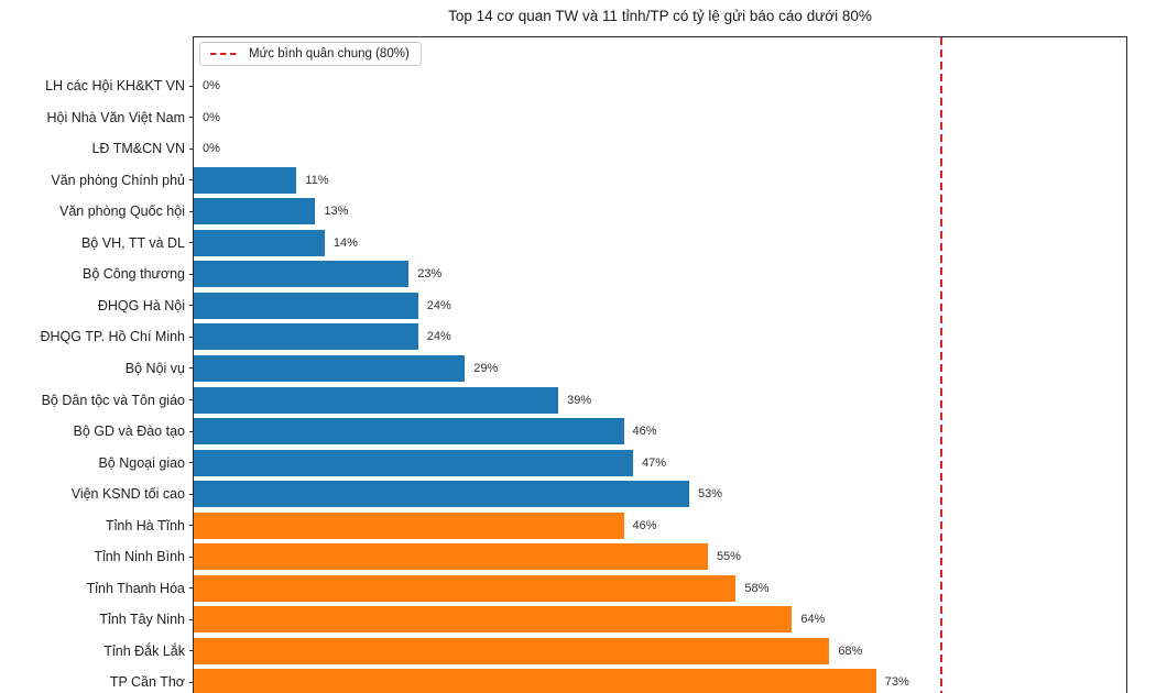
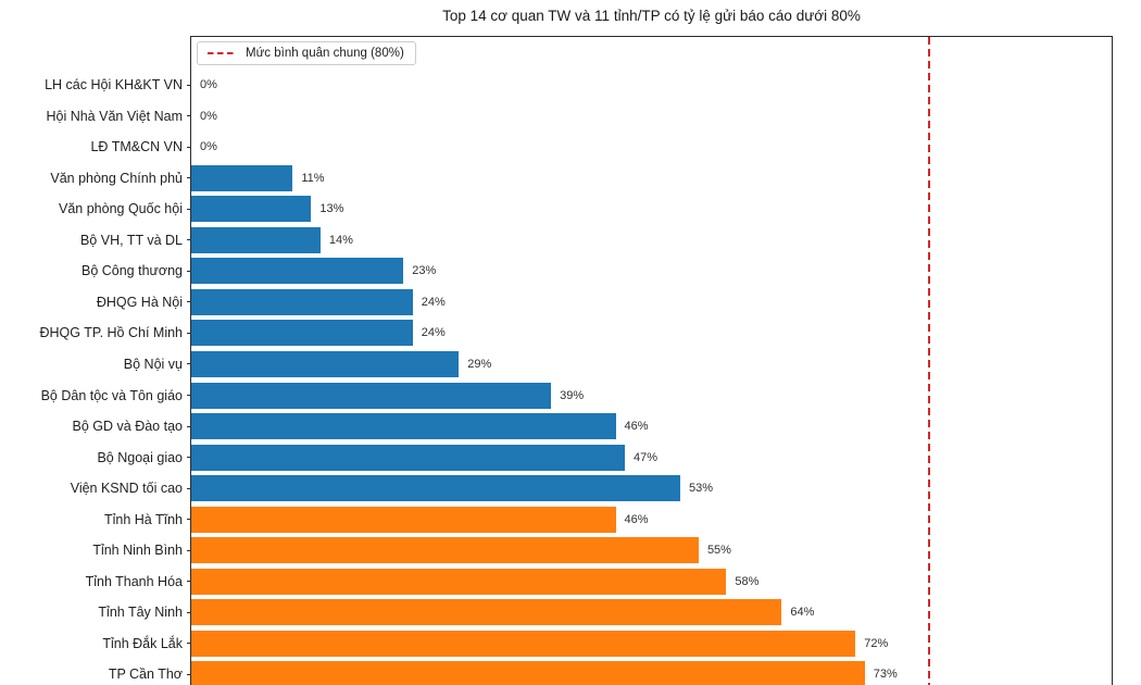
Tỉnh Đắk Lắk: 68% -> 72%
